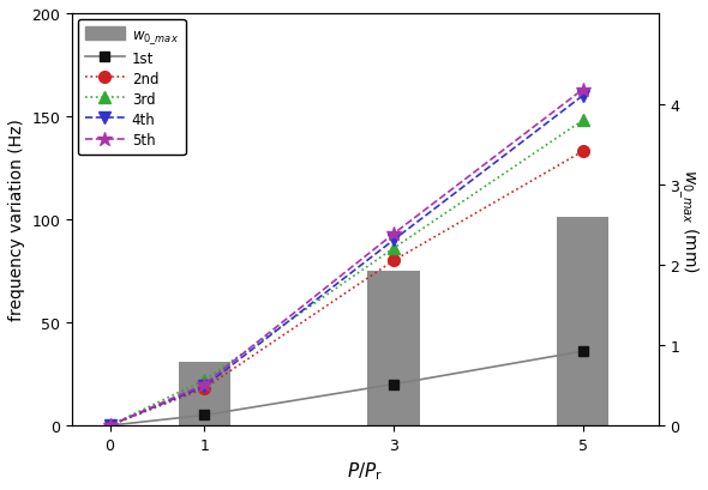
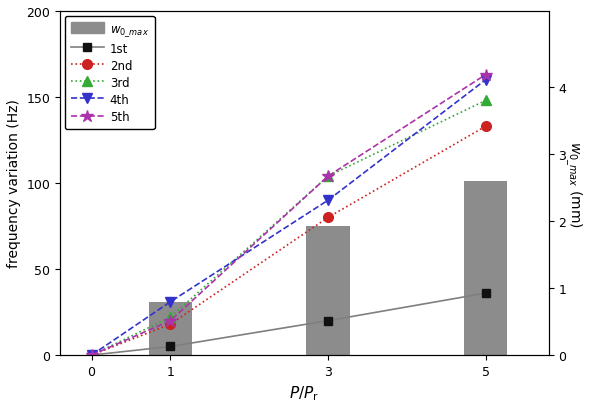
4th/1: 19 -> 31
3rd/3: 86 -> 104
5th/3: 93 -> 104
